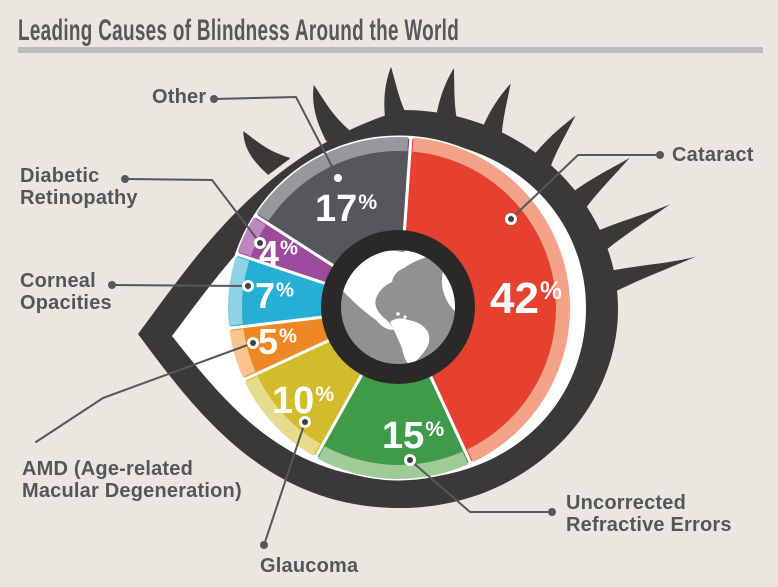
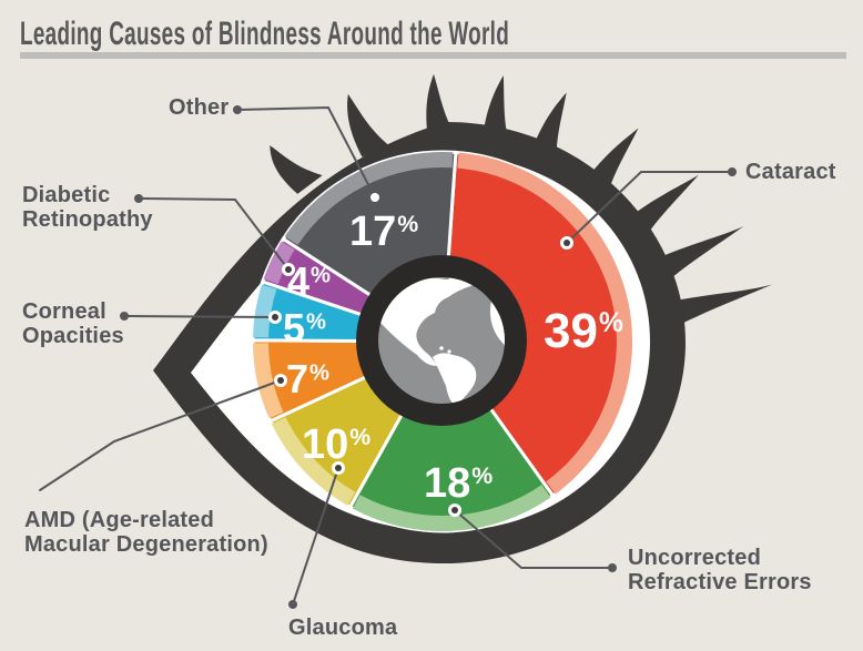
Cataract: 42 -> 39
Uncorrected Refractive Errors: 15 -> 18
AMD (Age-related Macular Degeneration): 5 -> 7
Corneal Opacities: 7 -> 5
